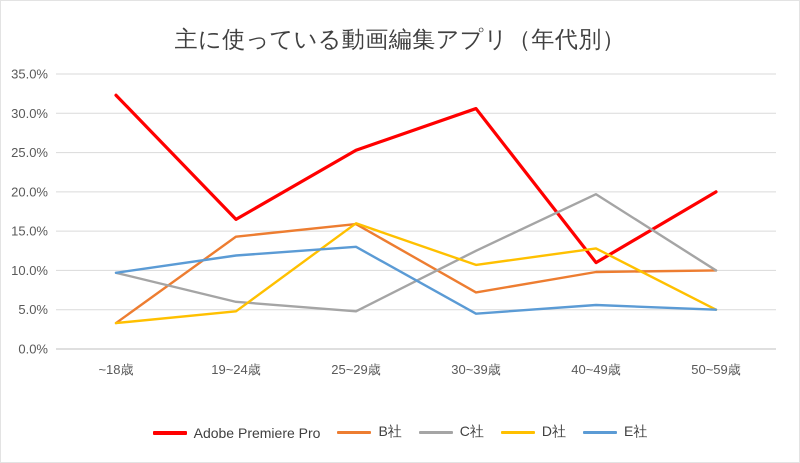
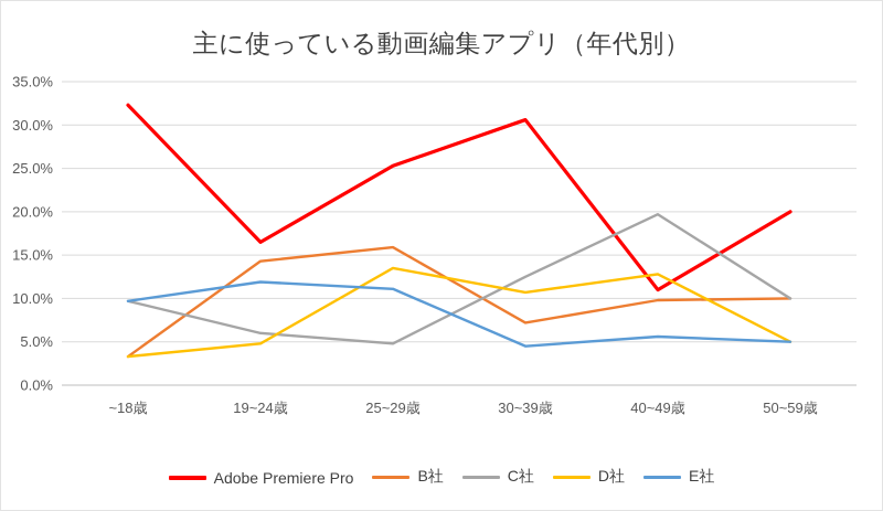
D社/25~29歳: 16% -> 14%
E社/25~29歳: 13% -> 11%
